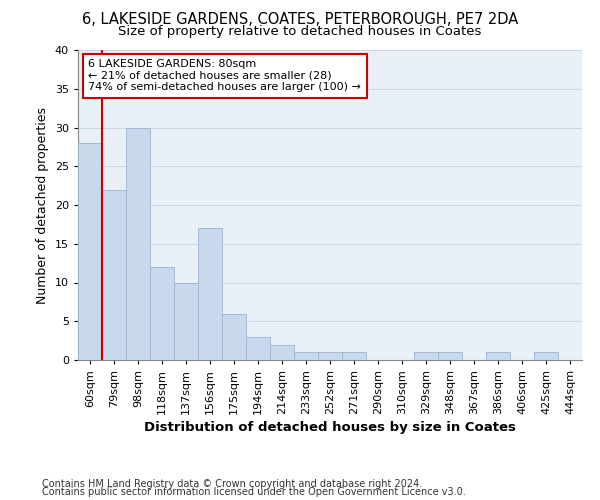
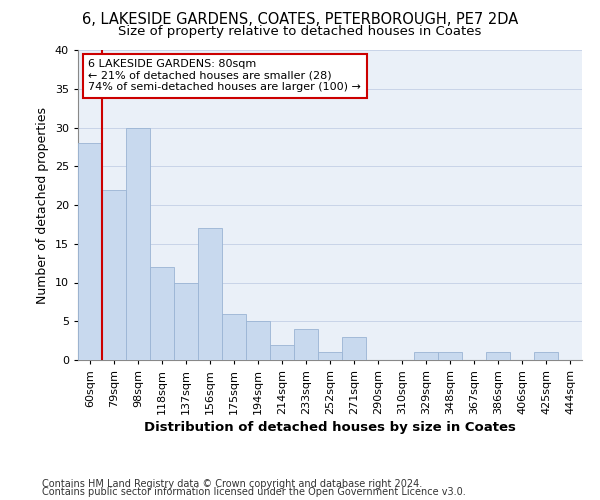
194sqm: 3 -> 5
233sqm: 1 -> 4
271sqm: 1 -> 3
